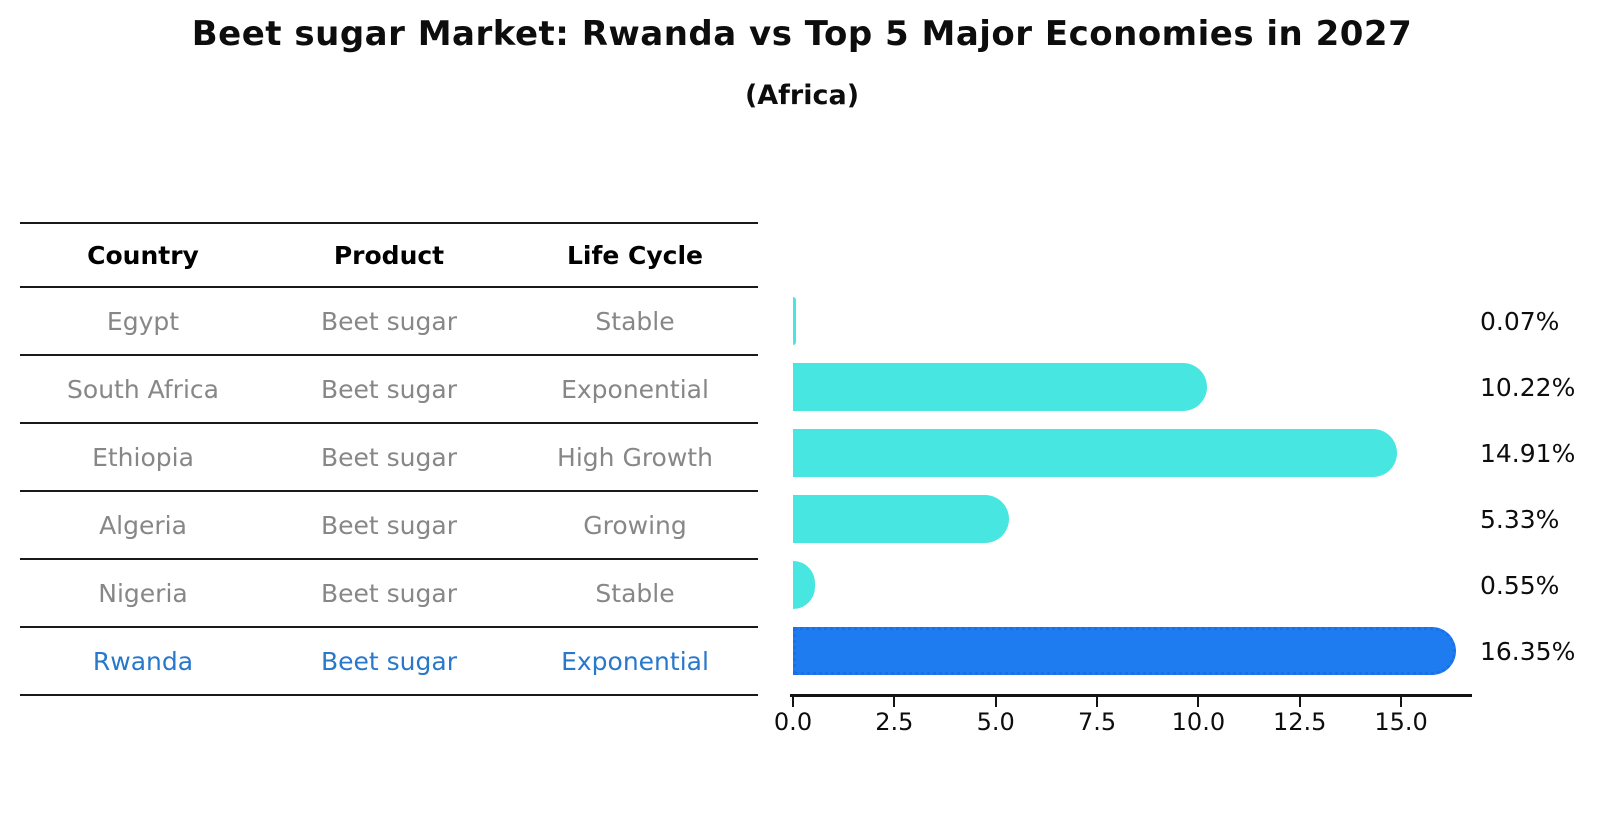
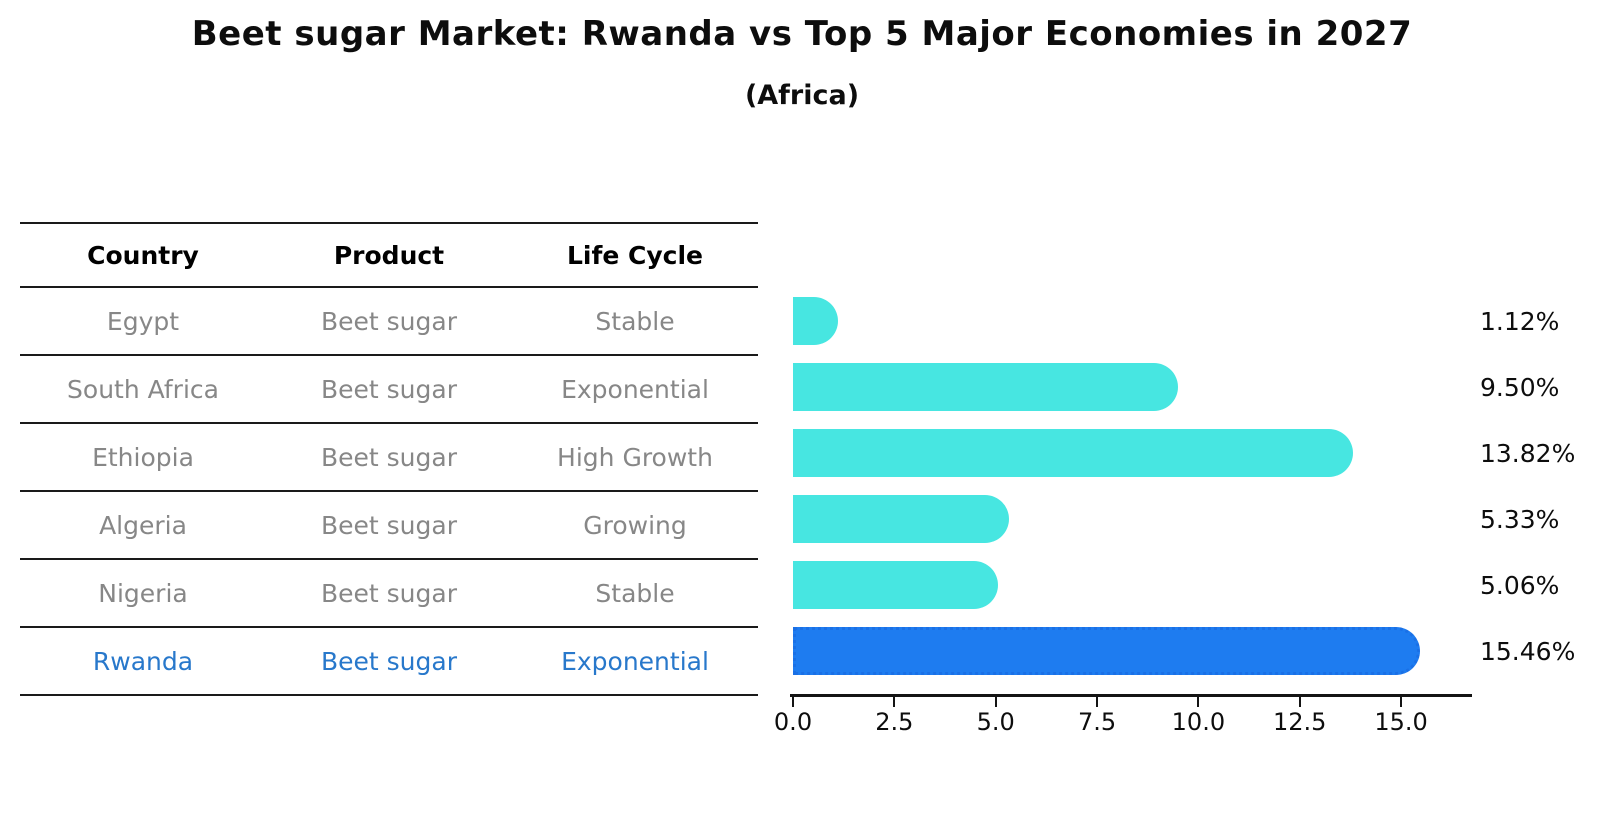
Egypt: 0.07% -> 1.12%
South Africa: 10.22% -> 9.50%
Ethiopia: 14.91% -> 13.82%
Nigeria: 0.55% -> 5.06%
Rwanda: 16.35% -> 15.46%
